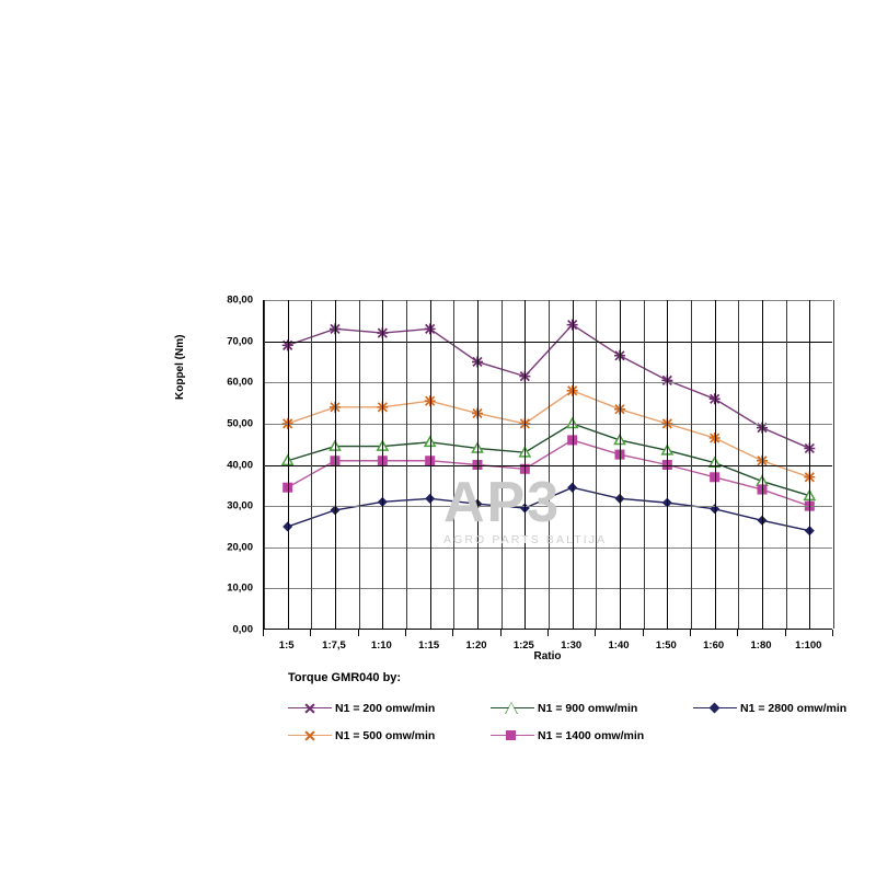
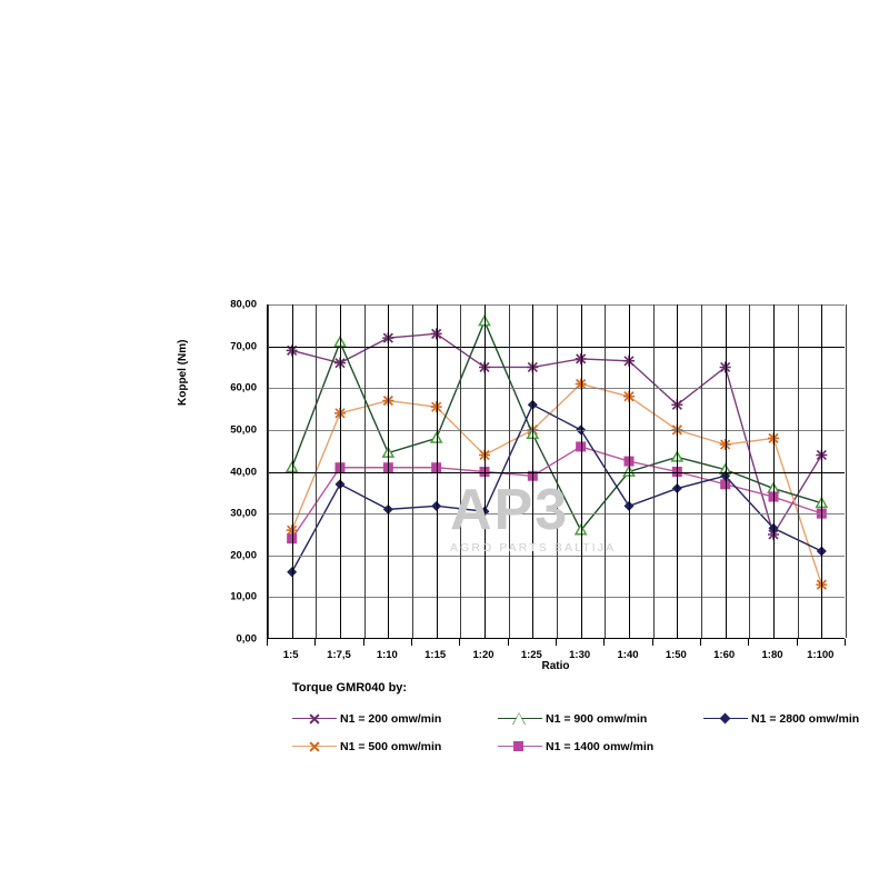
N1 = 500 omw/min/1:5: 50 -> 26
N1 = 1400 omw/min/1:5: 34 -> 24
N1 = 2800 omw/min/1:5: 25 -> 16
N1 = 200 omw/min/1:7,5: 73 -> 66
N1 = 900 omw/min/1:7,5: 44 -> 71
N1 = 2800 omw/min/1:7,5: 29 -> 37
N1 = 500 omw/min/1:10: 54 -> 57
N1 = 900 omw/min/1:15: 46 -> 48
N1 = 500 omw/min/1:20: 52 -> 44
N1 = 900 omw/min/1:20: 44 -> 76
N1 = 200 omw/min/1:25: 62 -> 65
N1 = 900 omw/min/1:25: 43 -> 49
N1 = 2800 omw/min/1:25: 30 -> 56
N1 = 200 omw/min/1:30: 74 -> 67
N1 = 500 omw/min/1:30: 58 -> 61
N1 = 900 omw/min/1:30: 50 -> 26
N1 = 2800 omw/min/1:30: 34 -> 50
N1 = 500 omw/min/1:40: 54 -> 58
N1 = 900 omw/min/1:40: 46 -> 40
N1 = 200 omw/min/1:50: 60 -> 56
N1 = 2800 omw/min/1:50: 31 -> 36
N1 = 200 omw/min/1:60: 56 -> 65
N1 = 2800 omw/min/1:60: 29 -> 39
N1 = 200 omw/min/1:80: 49 -> 25
N1 = 500 omw/min/1:80: 41 -> 48
N1 = 500 omw/min/1:100: 37 -> 13
N1 = 2800 omw/min/1:100: 24 -> 21
